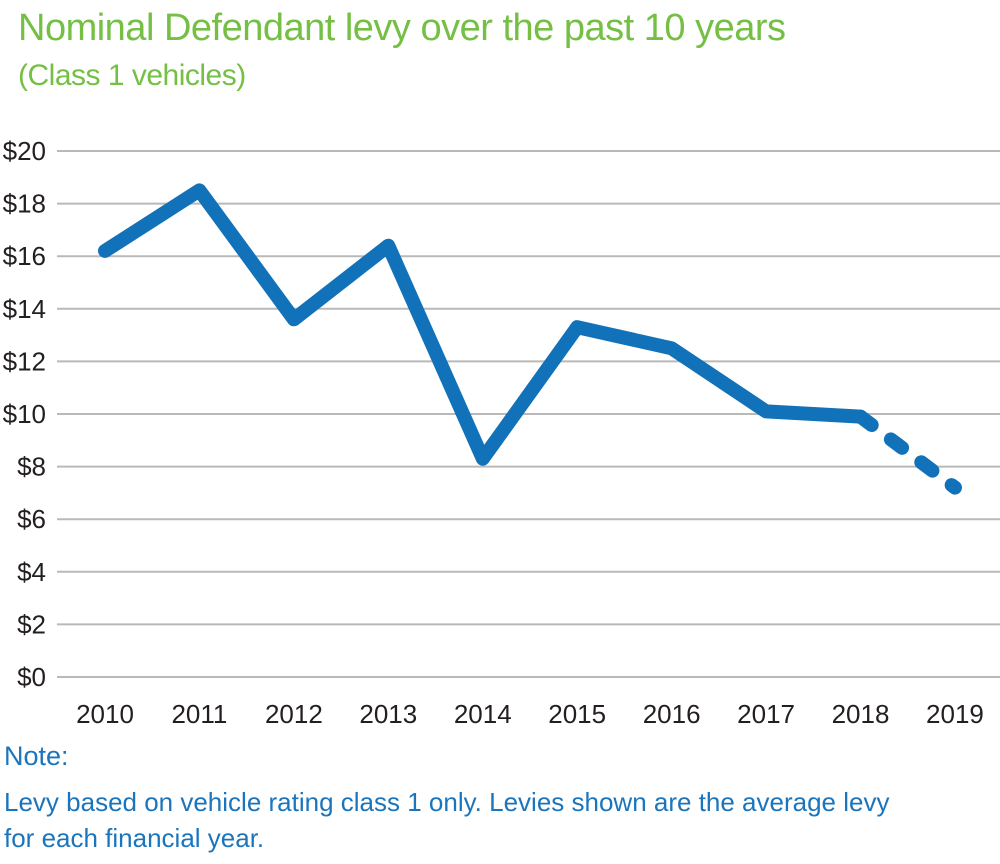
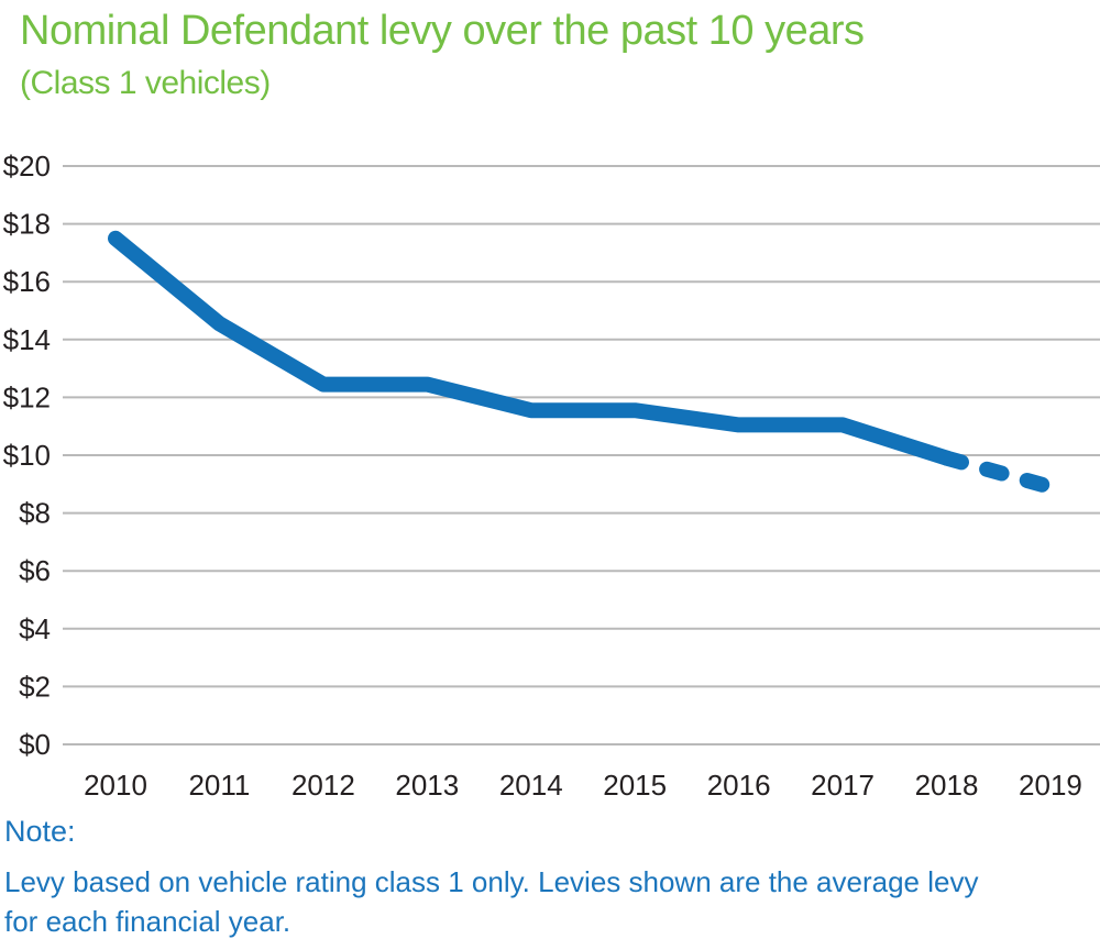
2010: $16.2 -> $17.5
2011: $18.5 -> $14.6
2012: $13.6 -> $12.4
2013: $16.4 -> $12.4
2014: $8.3 -> $11.6
2015: $13.3 -> $11.6
2016: $12.5 -> $11.1
2017: $10.1 -> $11.1
2019: $7.2 -> $8.9
